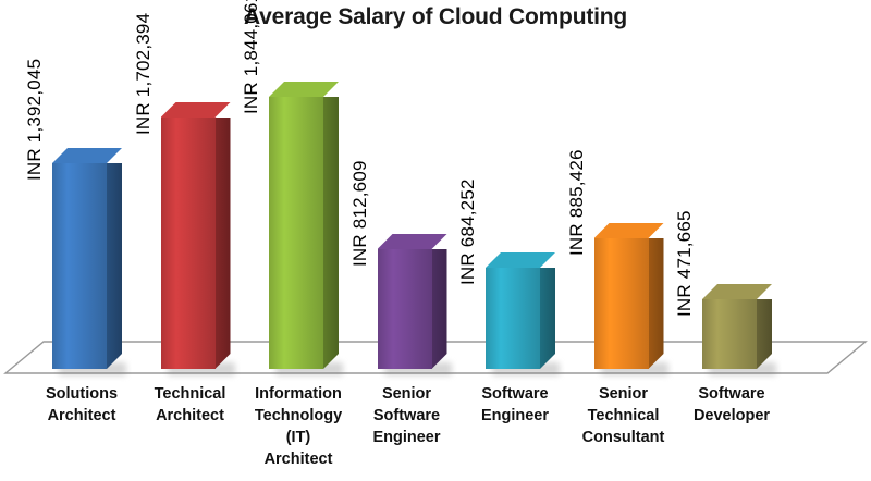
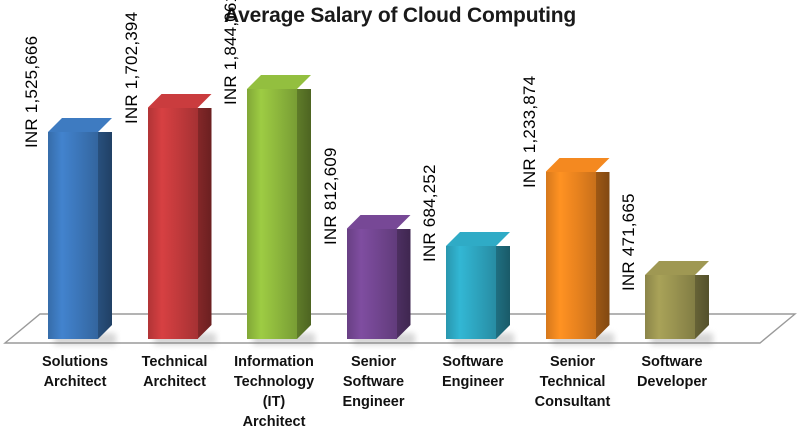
Solutions Architect: 1,392,045 -> 1,525,666
Senior Technical Consultant: 885,426 -> 1,233,874
